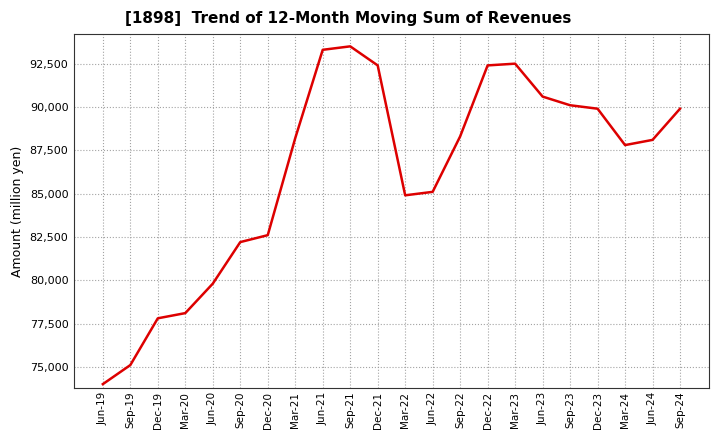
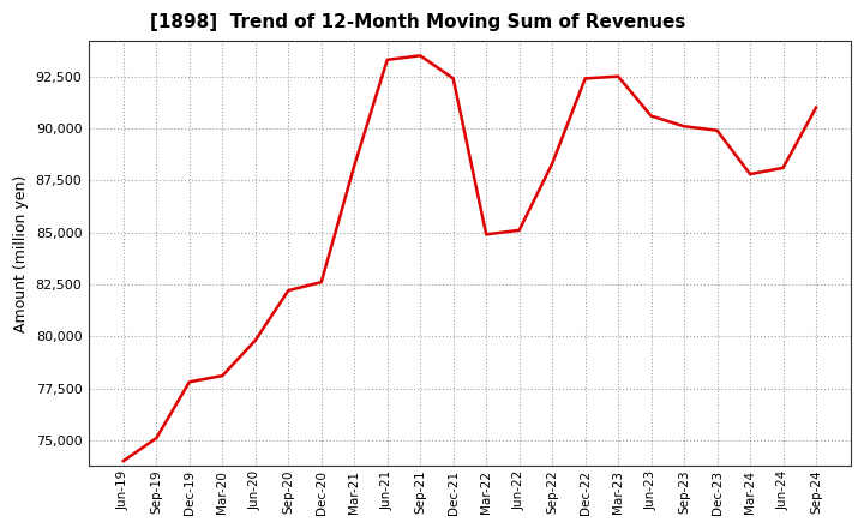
Sep-24: 89,900 -> 91,000
